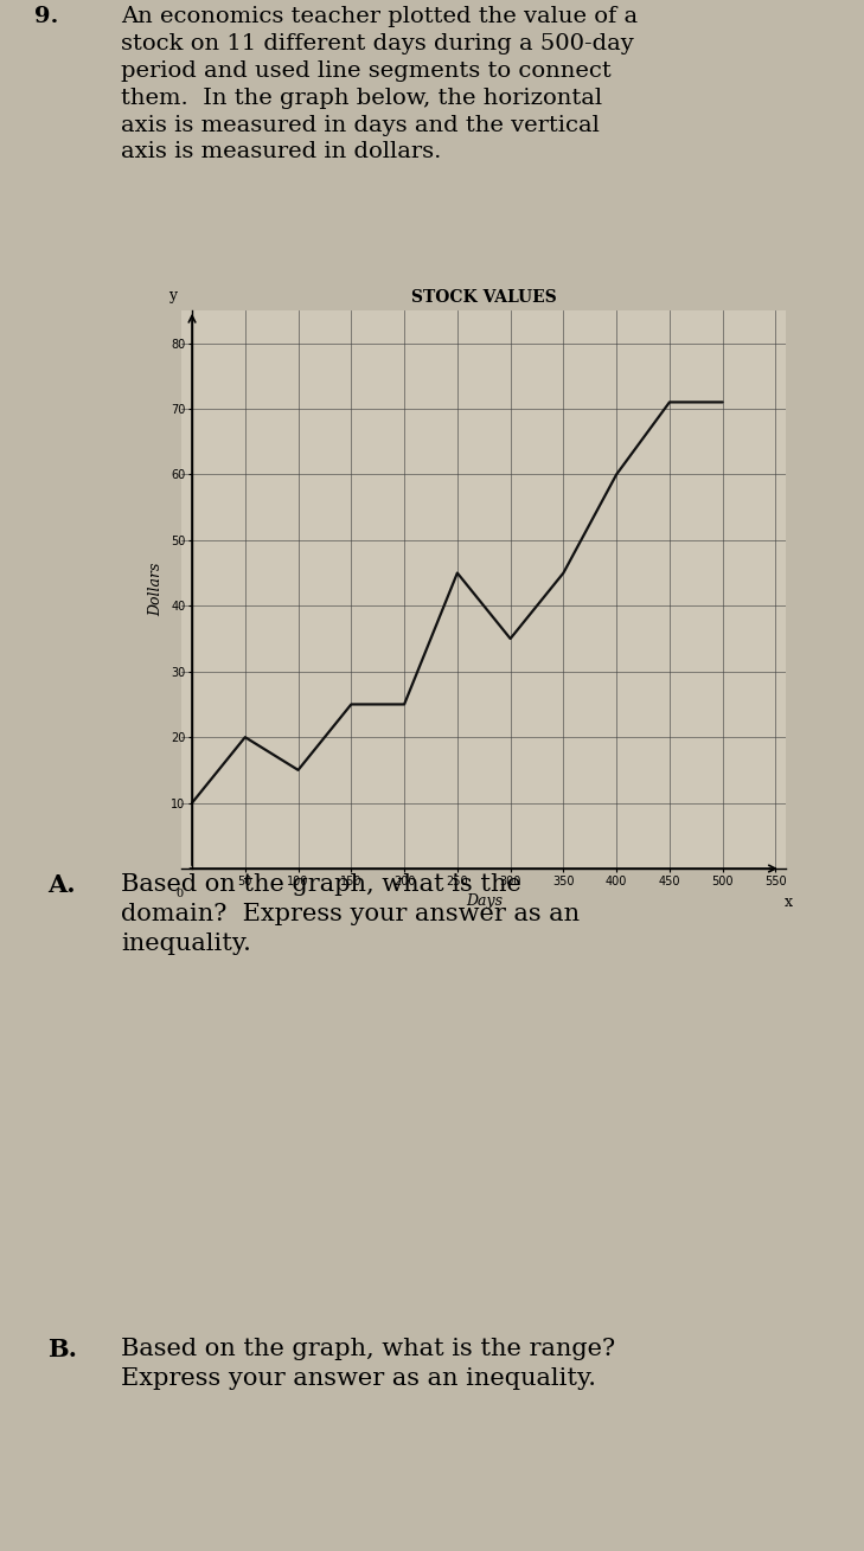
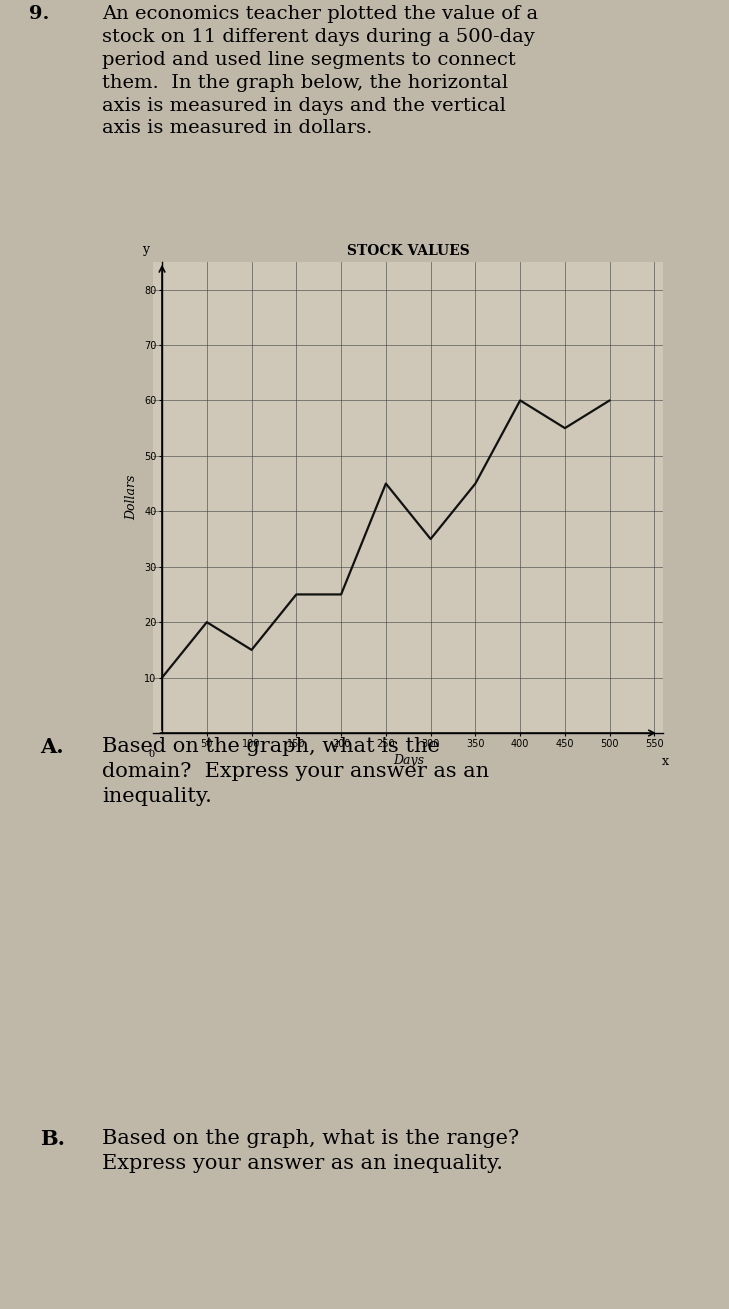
450: 71 -> 55
500: 71 -> 60
